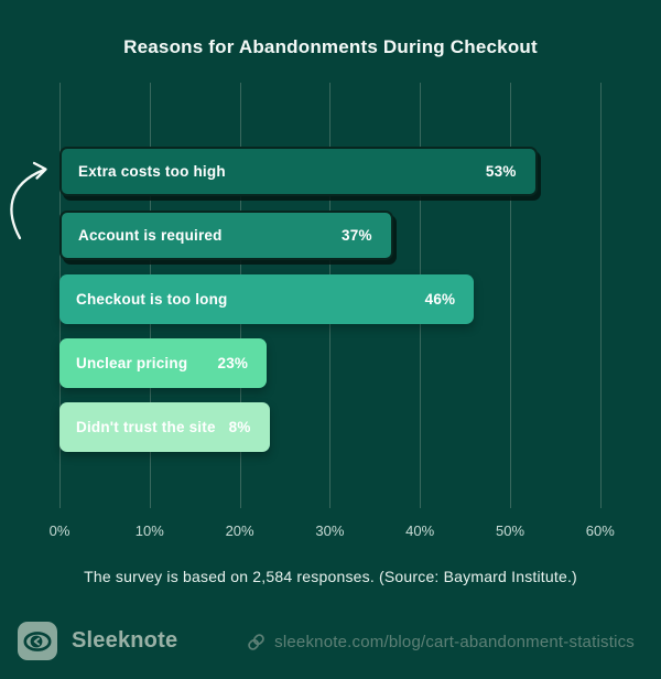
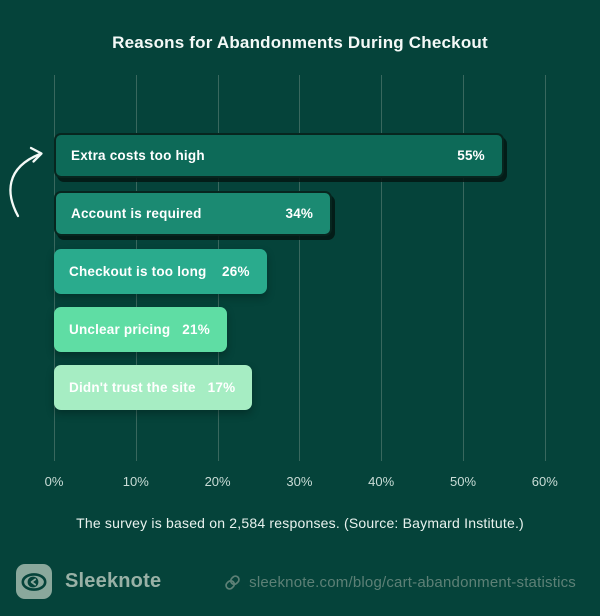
Extra costs too high: 53% -> 55%
Account is required: 37% -> 34%
Checkout is too long: 46% -> 26%
Unclear pricing: 23% -> 21%
Didn't trust the site: 8% -> 17%
